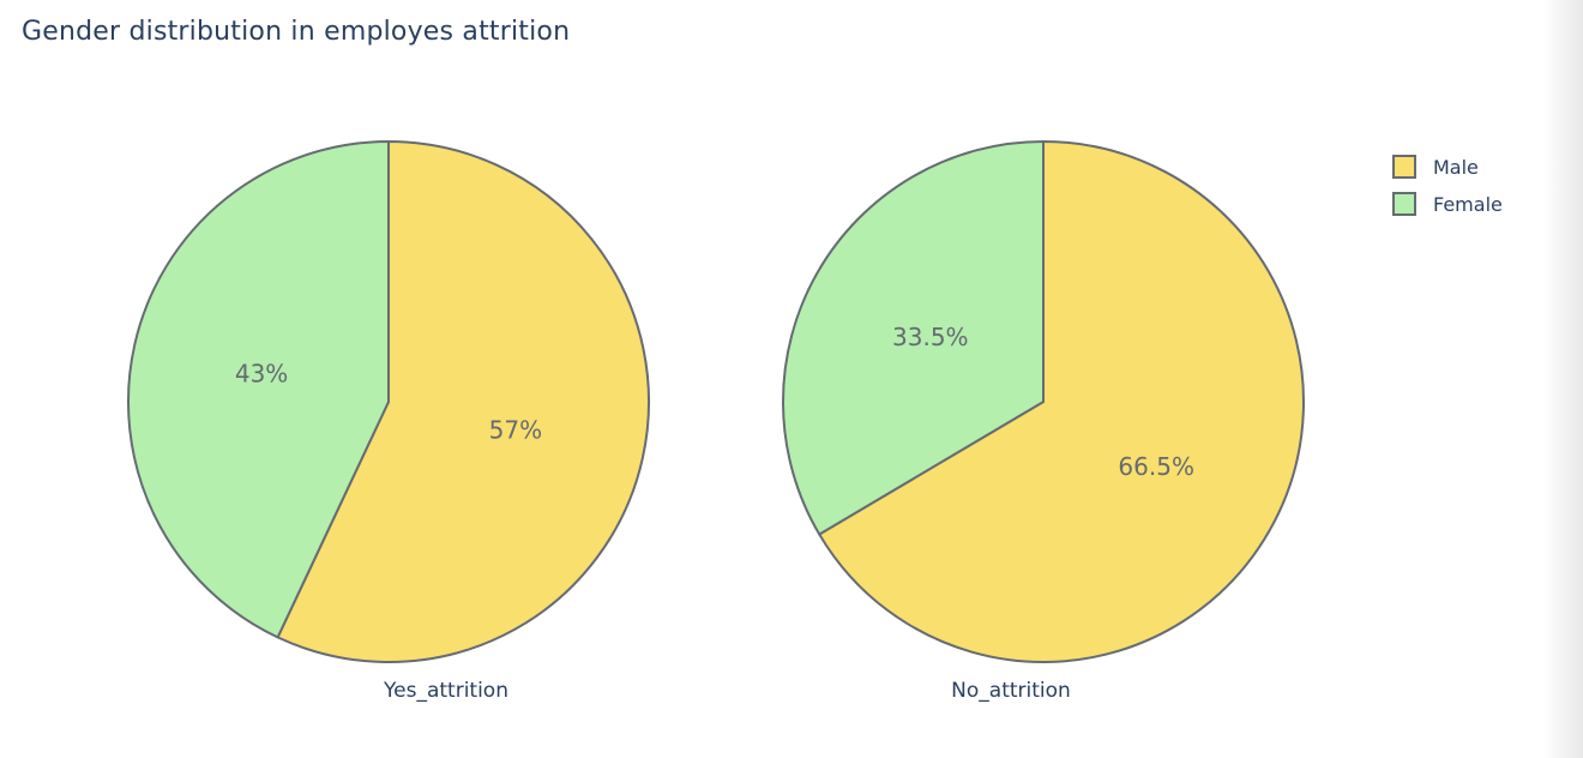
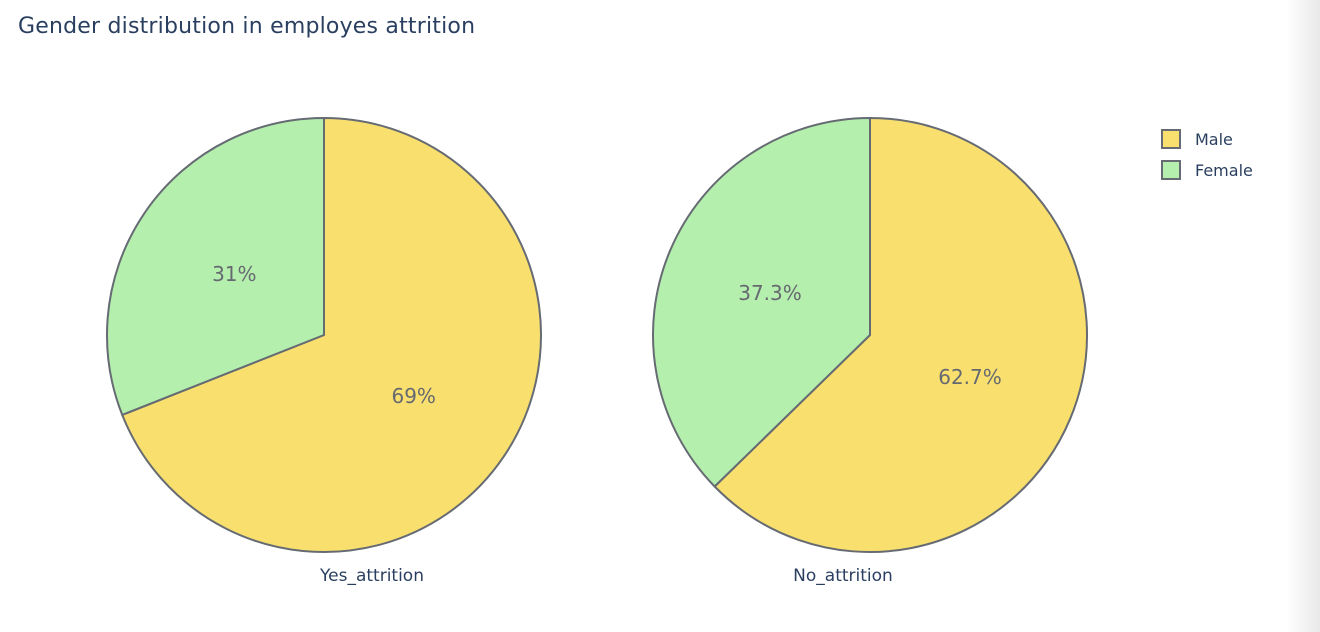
Yes_attrition/Male: 57% -> 69%
Yes_attrition/Female: 43% -> 31%
No_attrition/Male: 66.5% -> 62.7%
No_attrition/Female: 33.5% -> 37.3%
